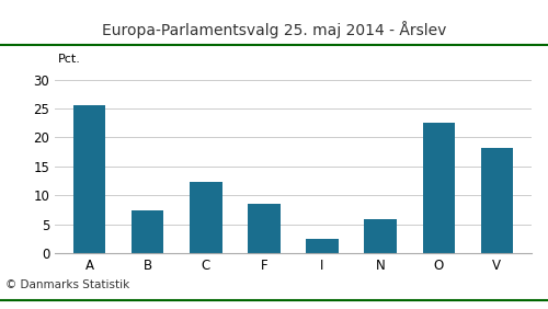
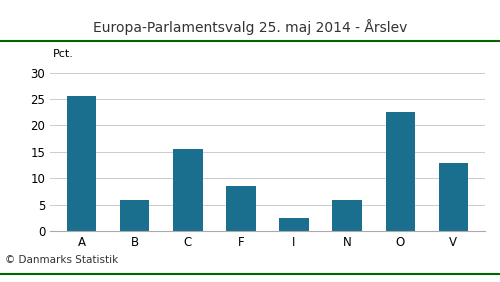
B: 7.4 -> 6.0
C: 12.4 -> 15.5
V: 18.2 -> 13.0
